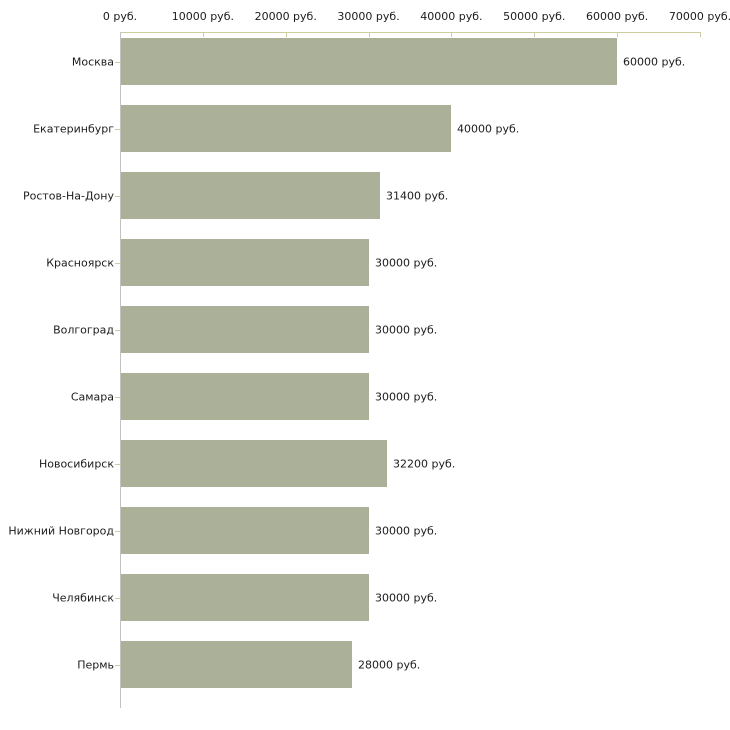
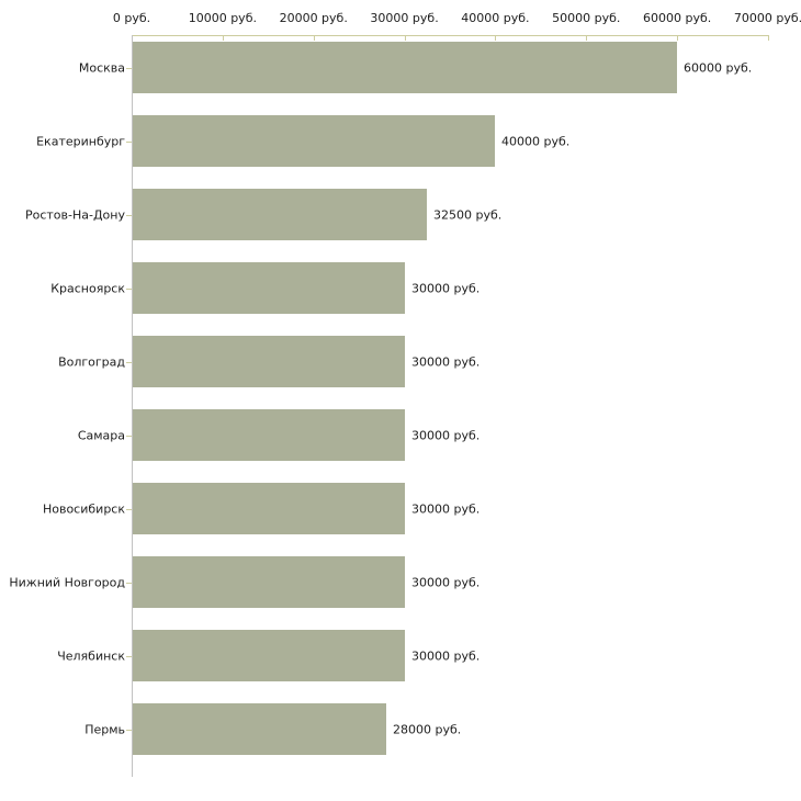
Ростов-На-Дону: 31400 -> 32500
Новосибирск: 32200 -> 30000
